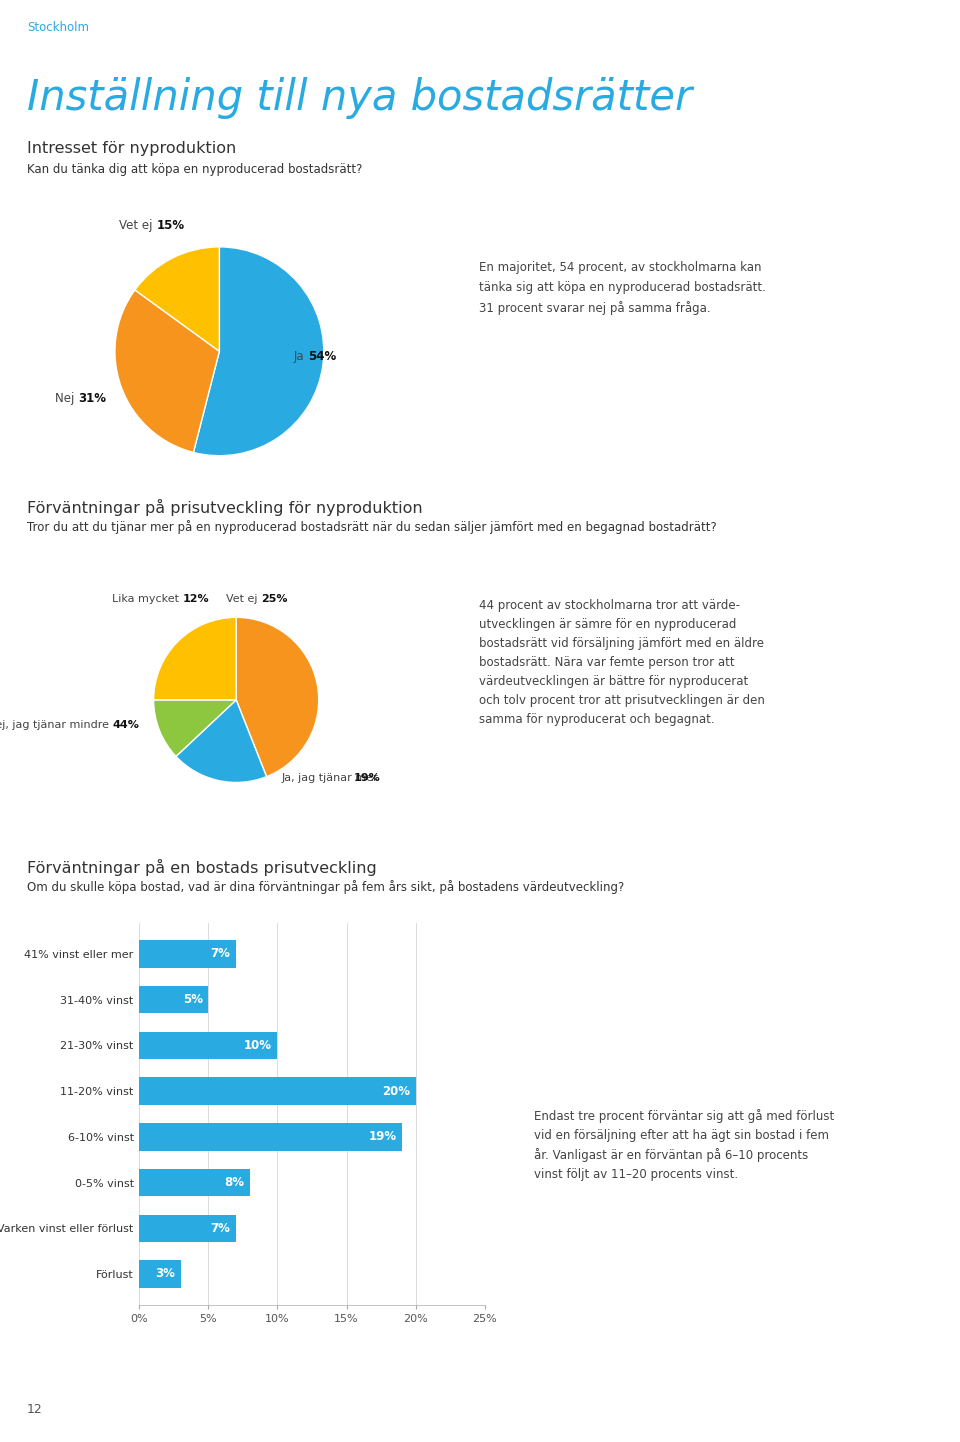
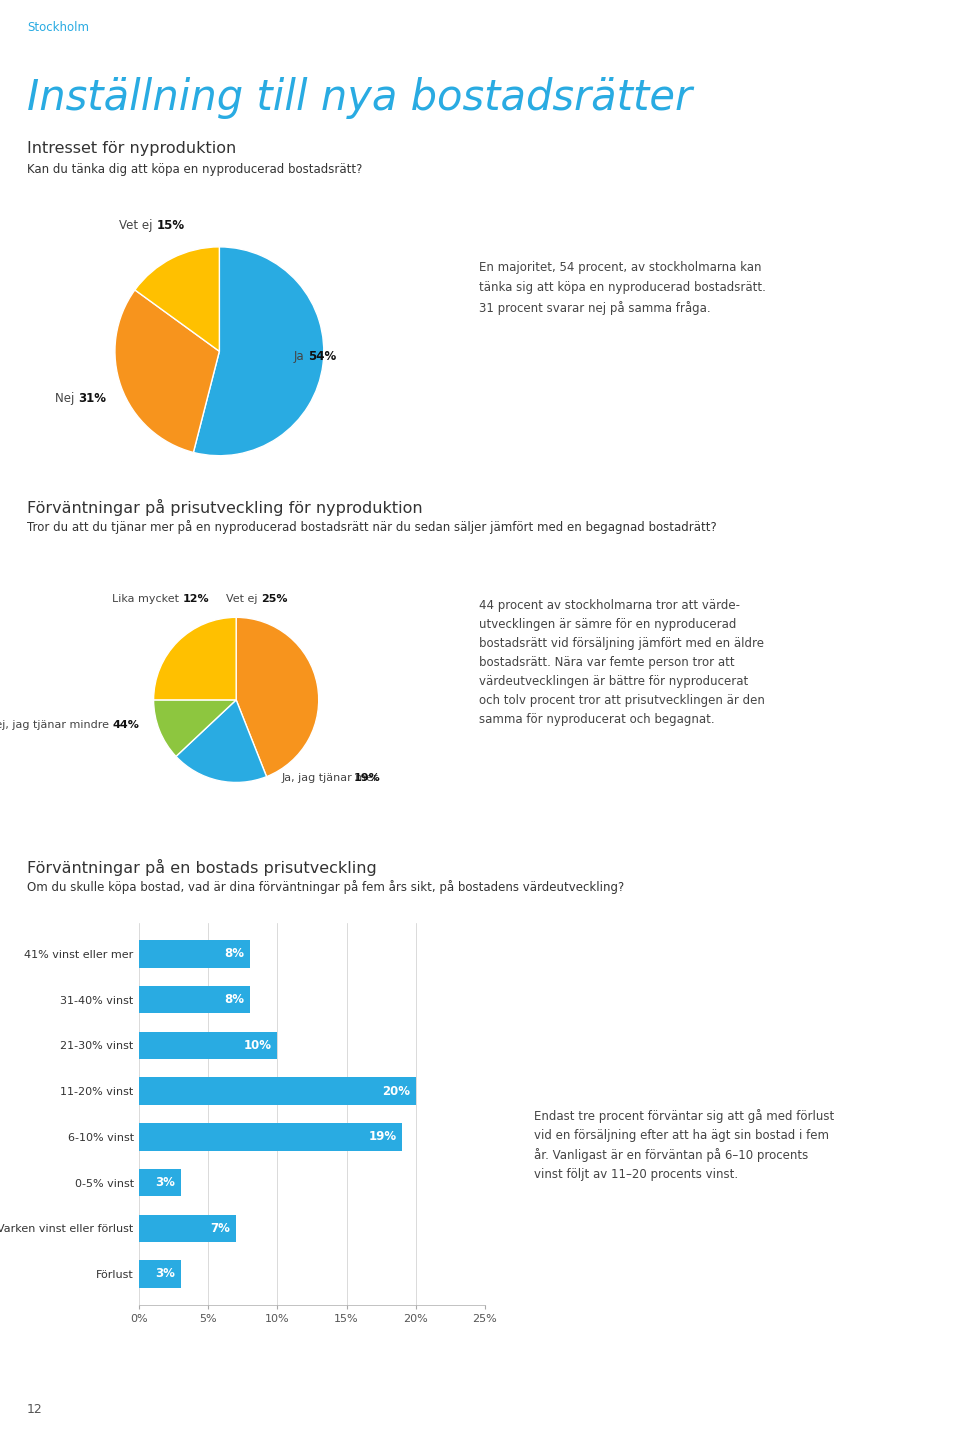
41% vinst eller mer: 7% -> 8%
31-40% vinst: 5% -> 8%
0-5% vinst: 8% -> 3%
